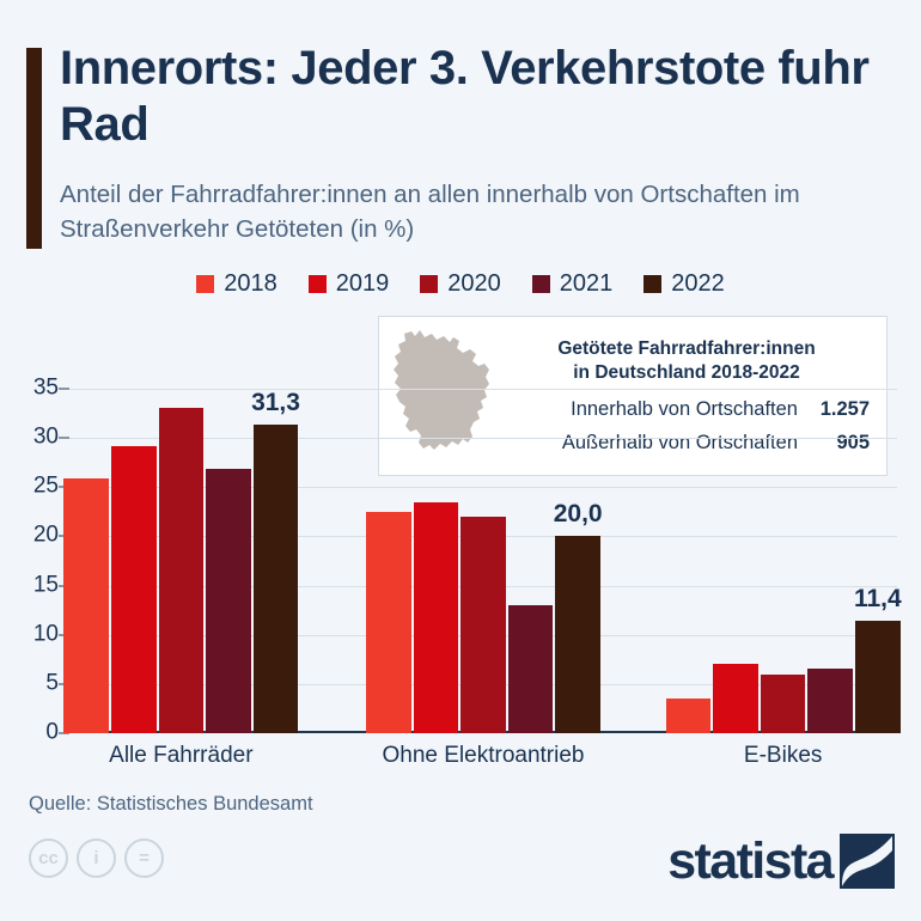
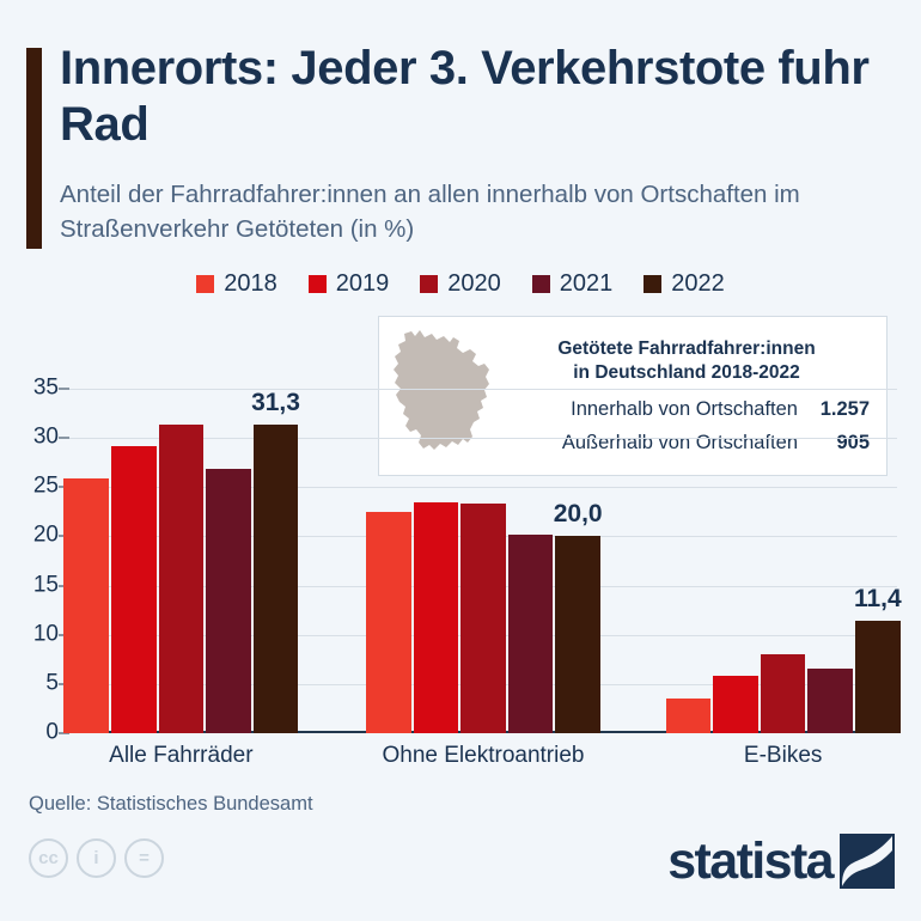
2020/Alle Fahrräder: 33 -> 31
2020/Ohne Elektroantrieb: 22 -> 23
2021/Ohne Elektroantrieb: 13 -> 20
2019/E-Bikes: 7 -> 6
2020/E-Bikes: 6 -> 8
